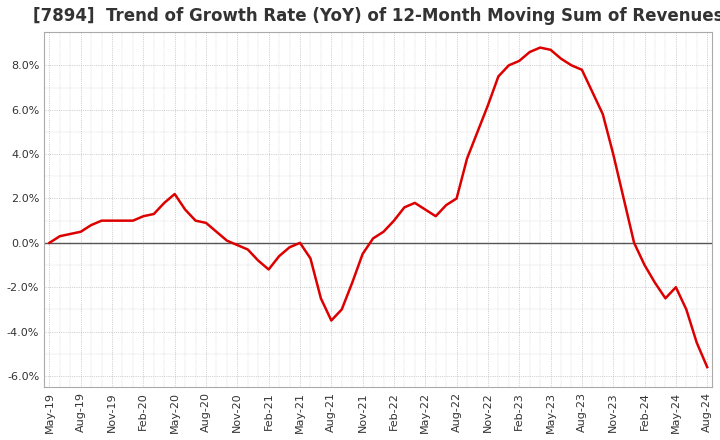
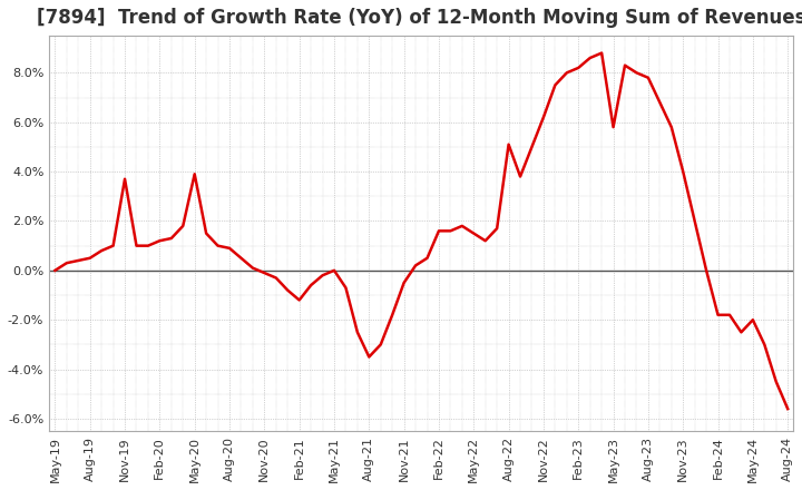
Nov-19: 1.0% -> 3.7%
May-20: 2.2% -> 3.9%
Feb-22: 1.0% -> 1.6%
Aug-22: 2.0% -> 5.1%
May-23: 8.7% -> 5.8%
Feb-24: -1.0% -> -1.8%
